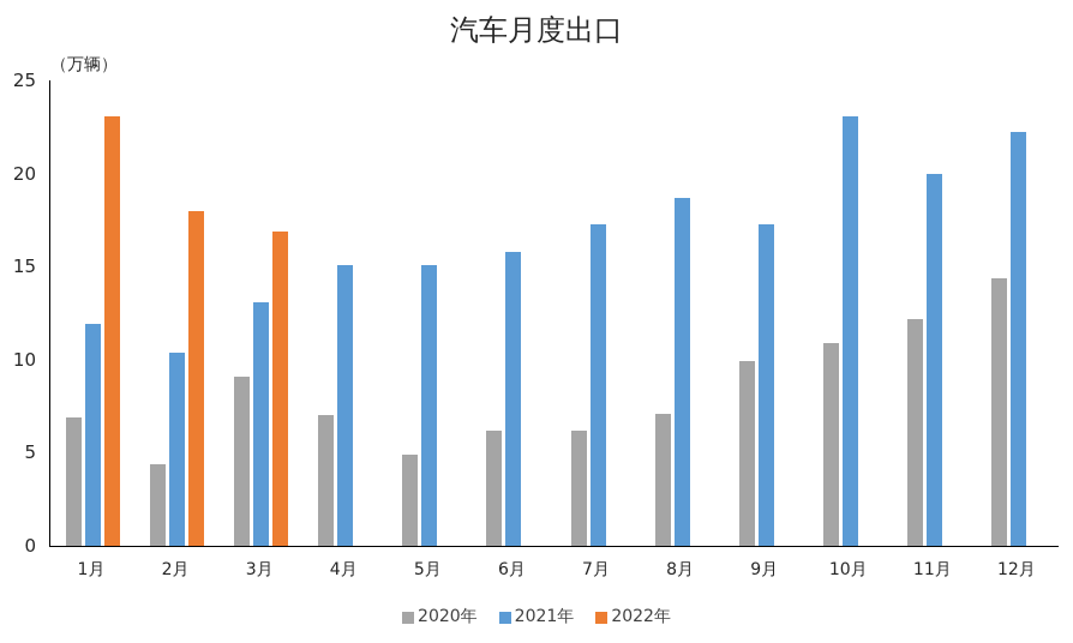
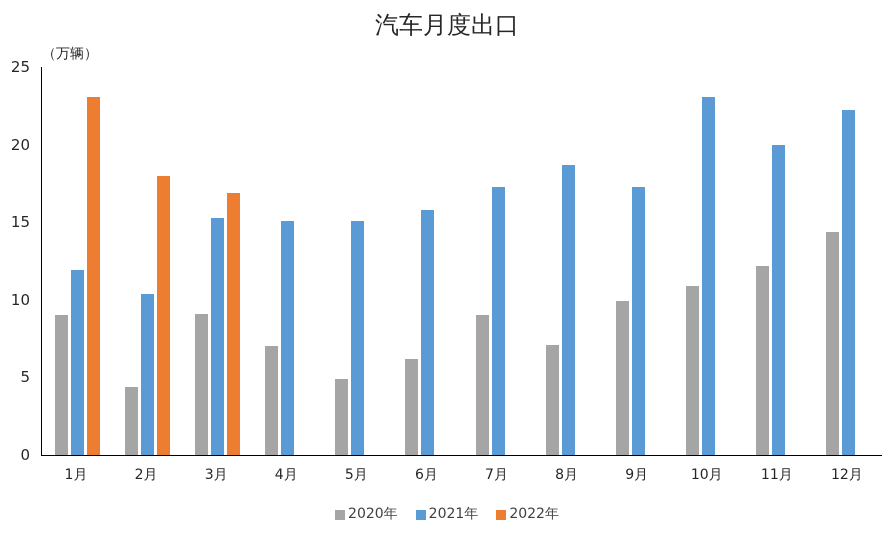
2020年/1月: 6.9 -> 9.0
2021年/3月: 13.1 -> 15.3
2020年/7月: 6.2 -> 9.0
